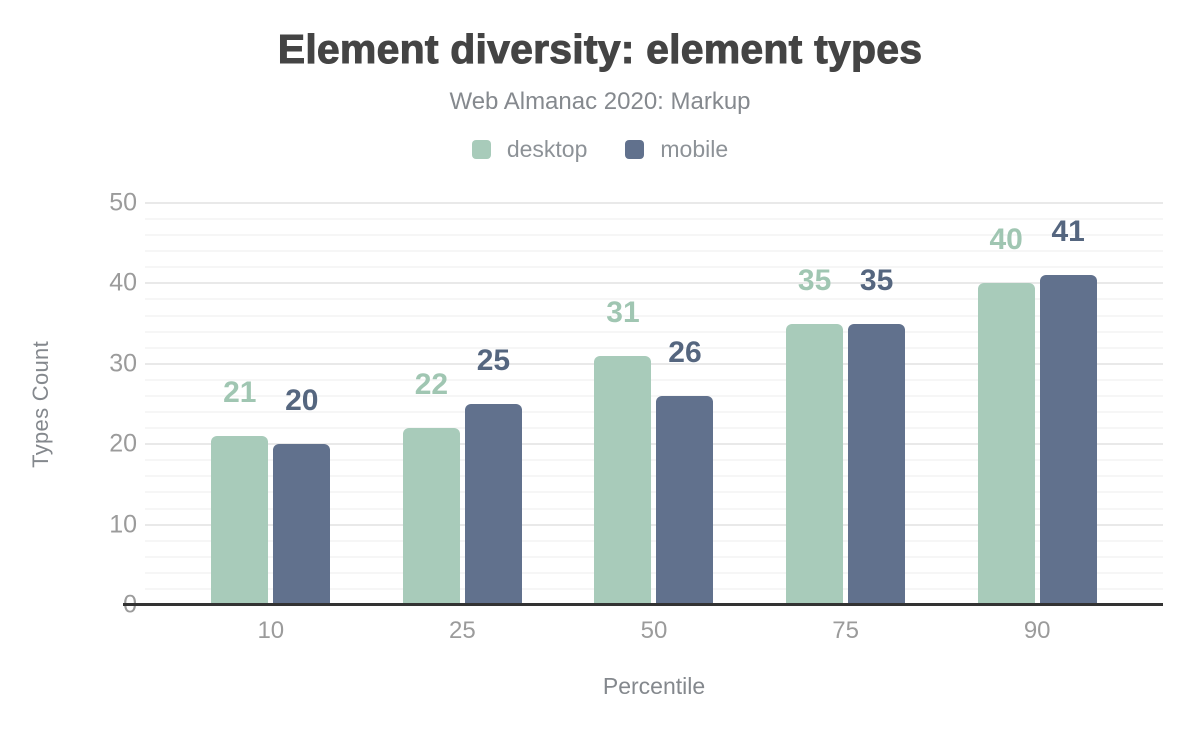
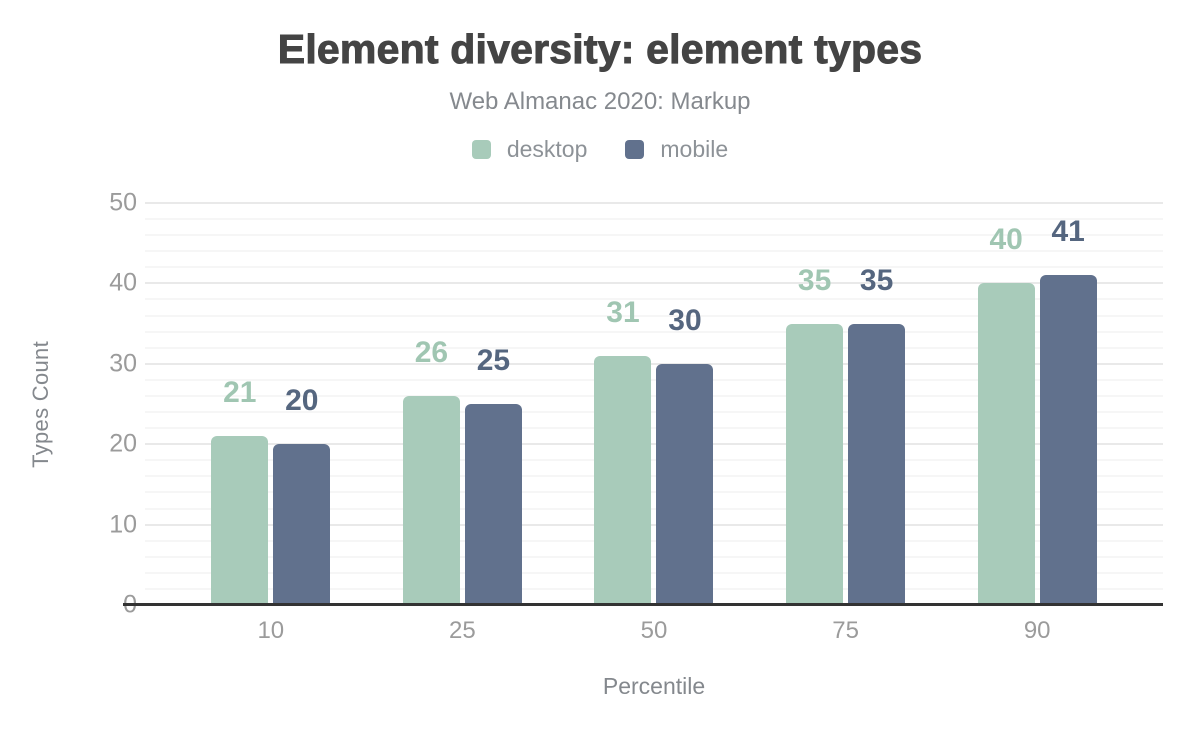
desktop/25: 22 -> 26
mobile/50: 26 -> 30
